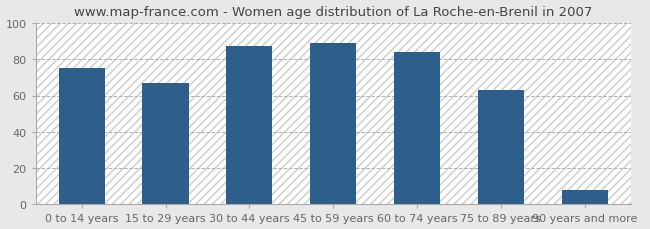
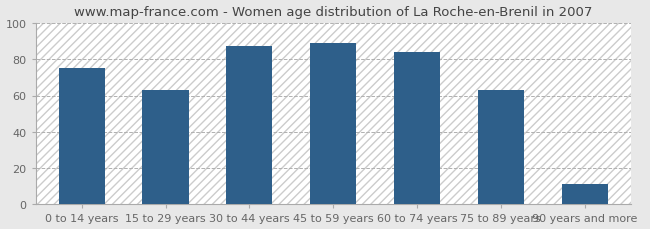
15 to 29 years: 67 -> 63
90 years and more: 8 -> 11
